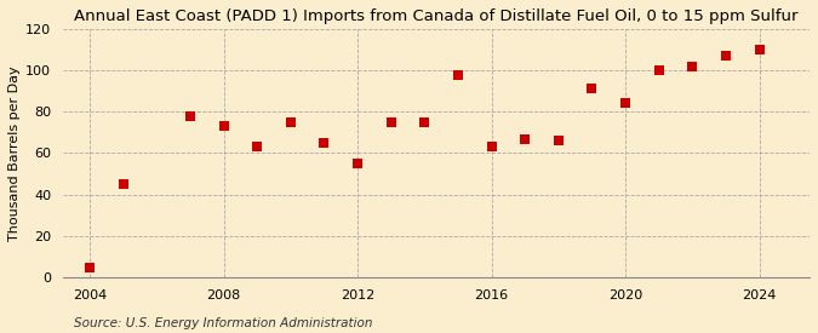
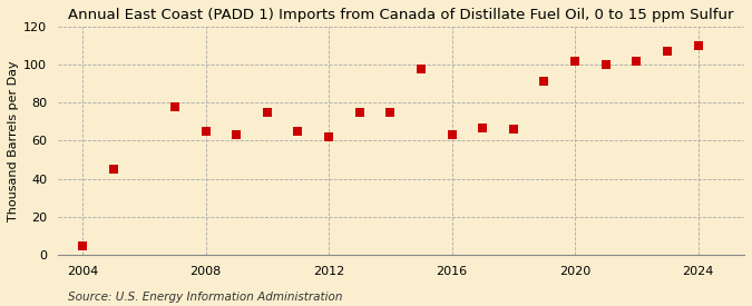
2008: 73 -> 65
2012: 55 -> 62
2020: 84 -> 102
